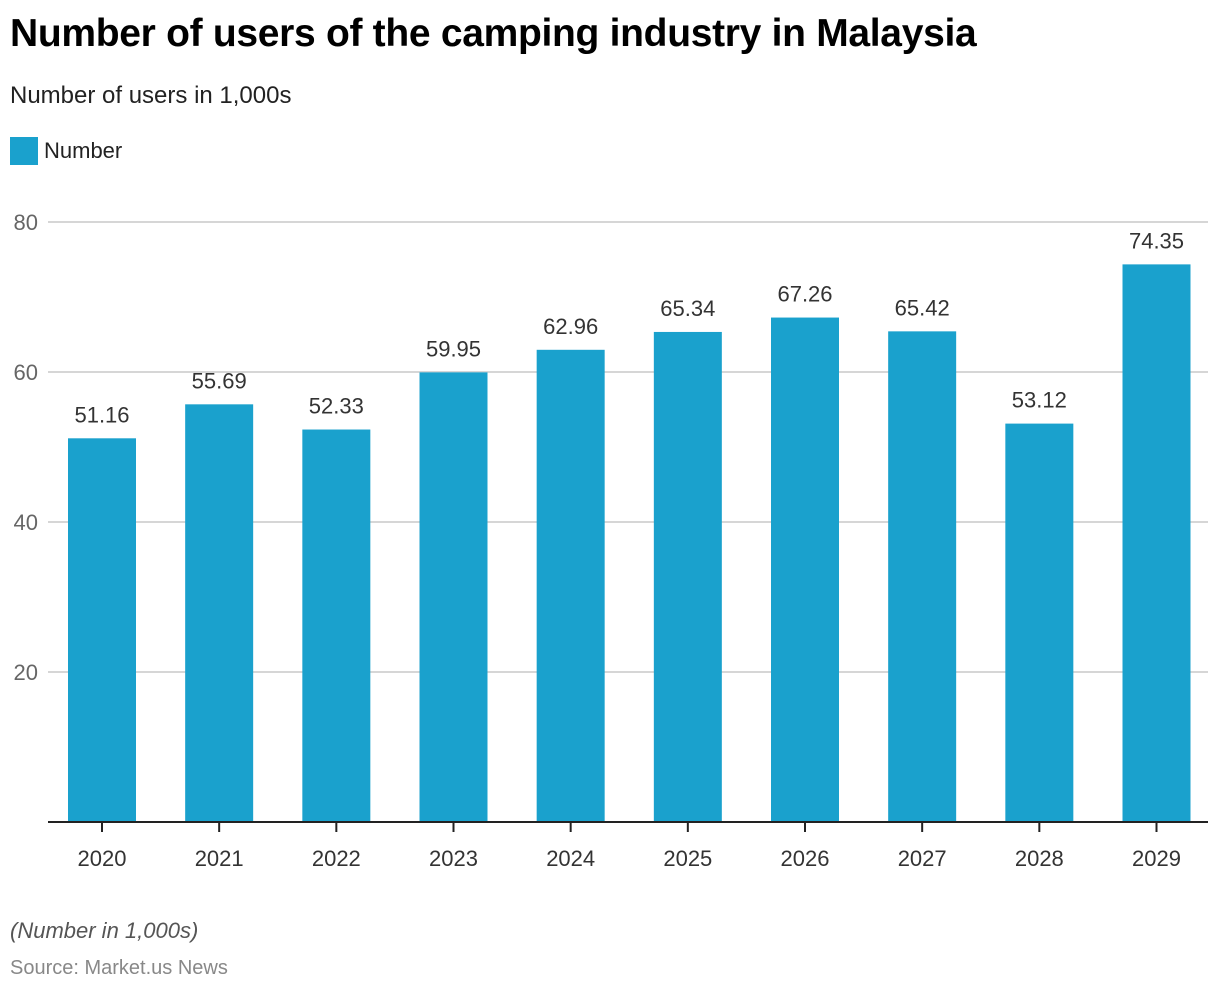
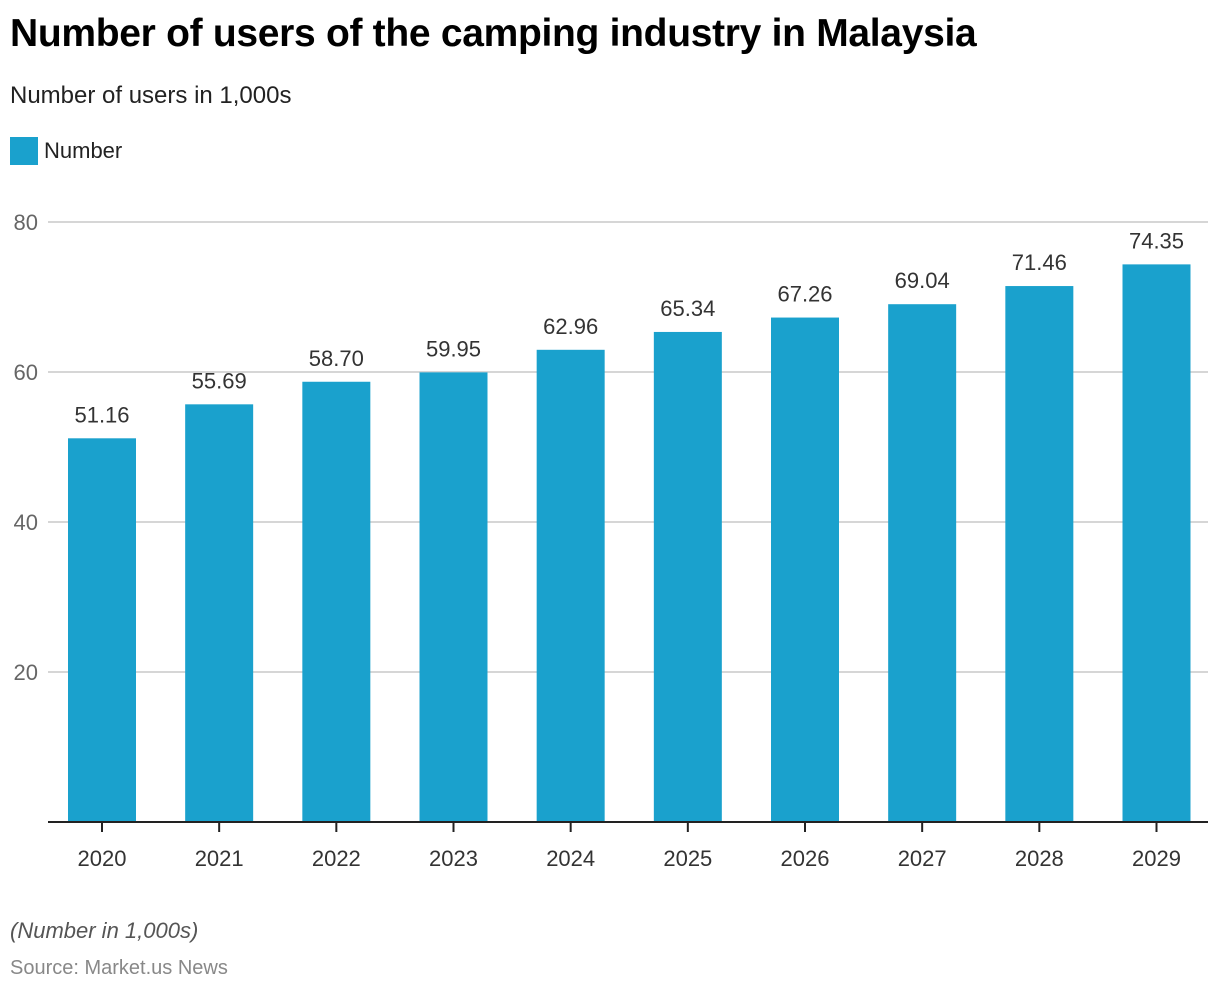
2022: 52.33 -> 58.70
2027: 65.42 -> 69.04
2028: 53.12 -> 71.46
